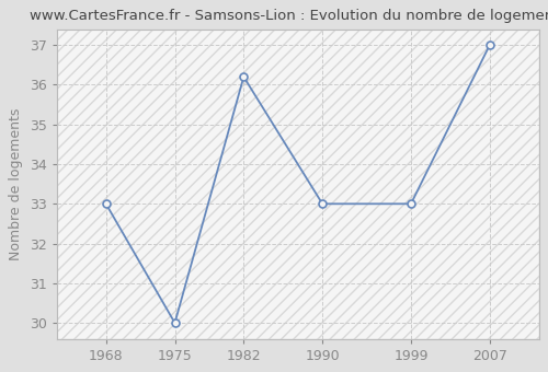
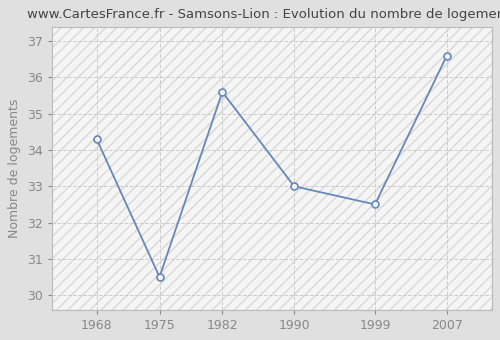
1968: 33.0 -> 34.3
1975: 30.0 -> 30.5
1982: 36.2 -> 35.6
1999: 33.0 -> 32.5
2007: 37.0 -> 36.6
